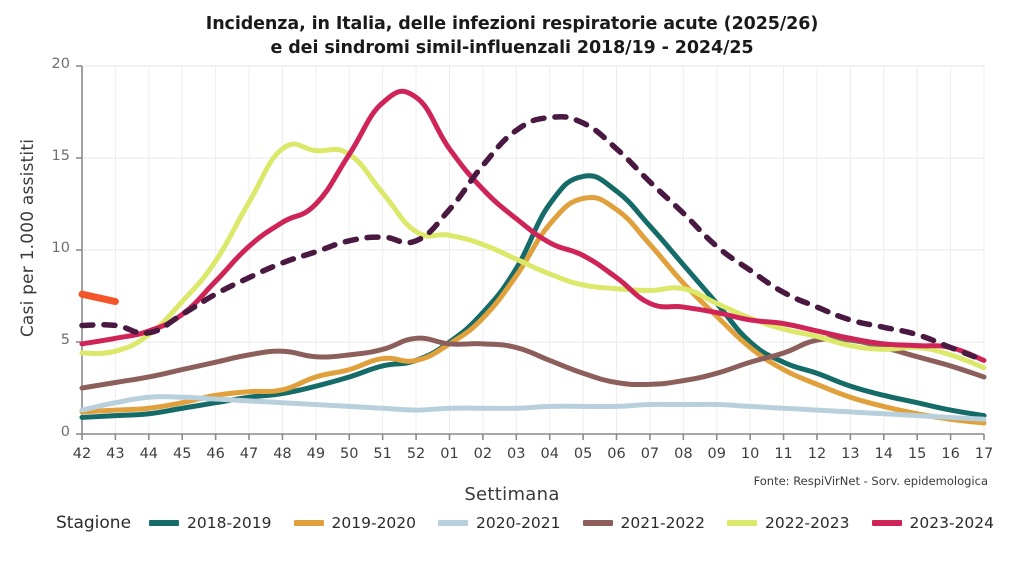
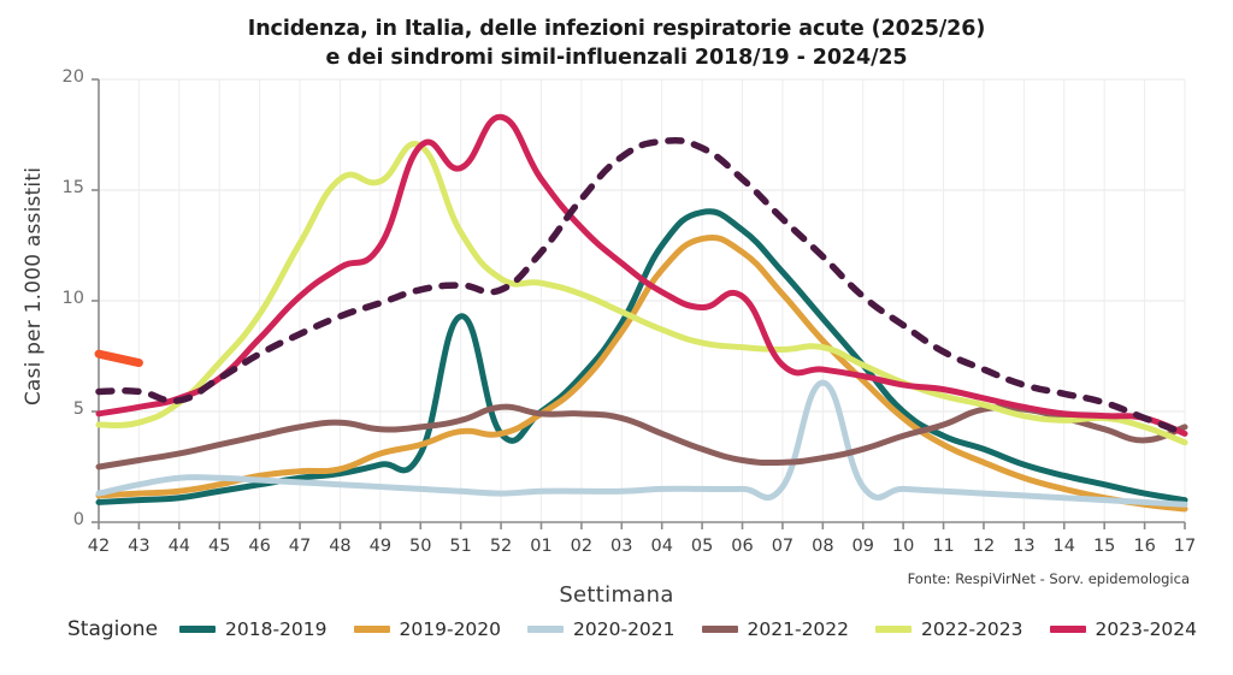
2022-2023/50: 15.2 -> 17.0
2023-2024/50: 15.2 -> 17.0
2018-2019/51: 3.7 -> 9.3
2023-2024/51: 18.0 -> 16.0
2023-2024/06: 8.5 -> 10.2
2020-2021/08: 1.6 -> 6.3
2021-2022/17: 3.1 -> 4.3
